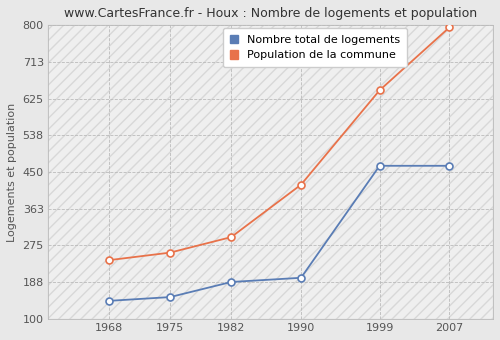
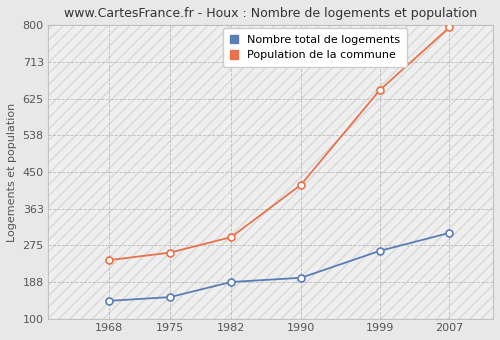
Nombre total de logements/1999: 465 -> 262
Nombre total de logements/2007: 465 -> 305
